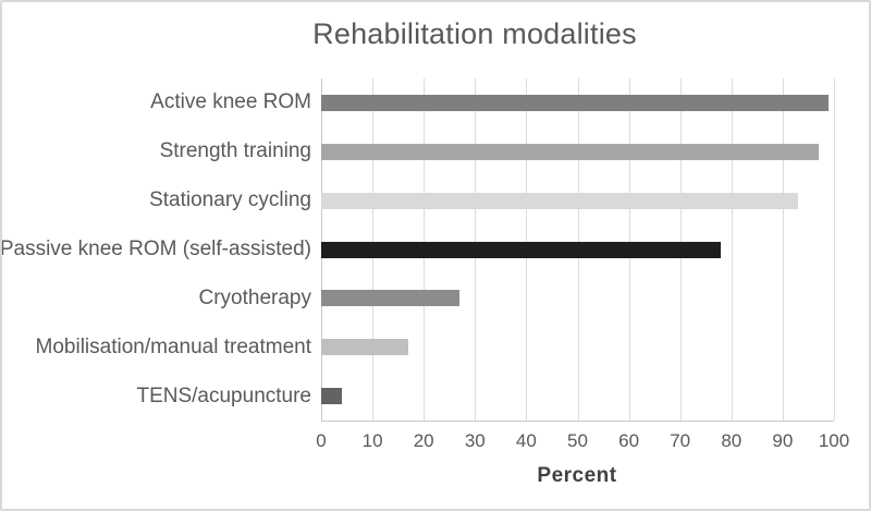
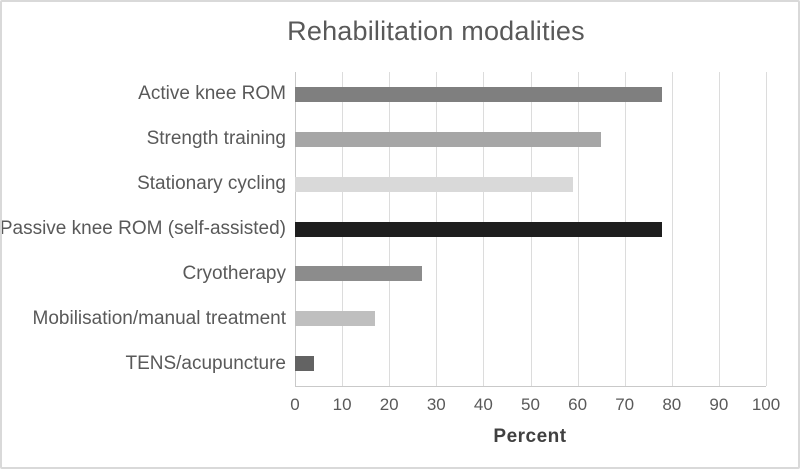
Active knee ROM: 99 -> 78
Strength training: 97 -> 65
Stationary cycling: 93 -> 59
